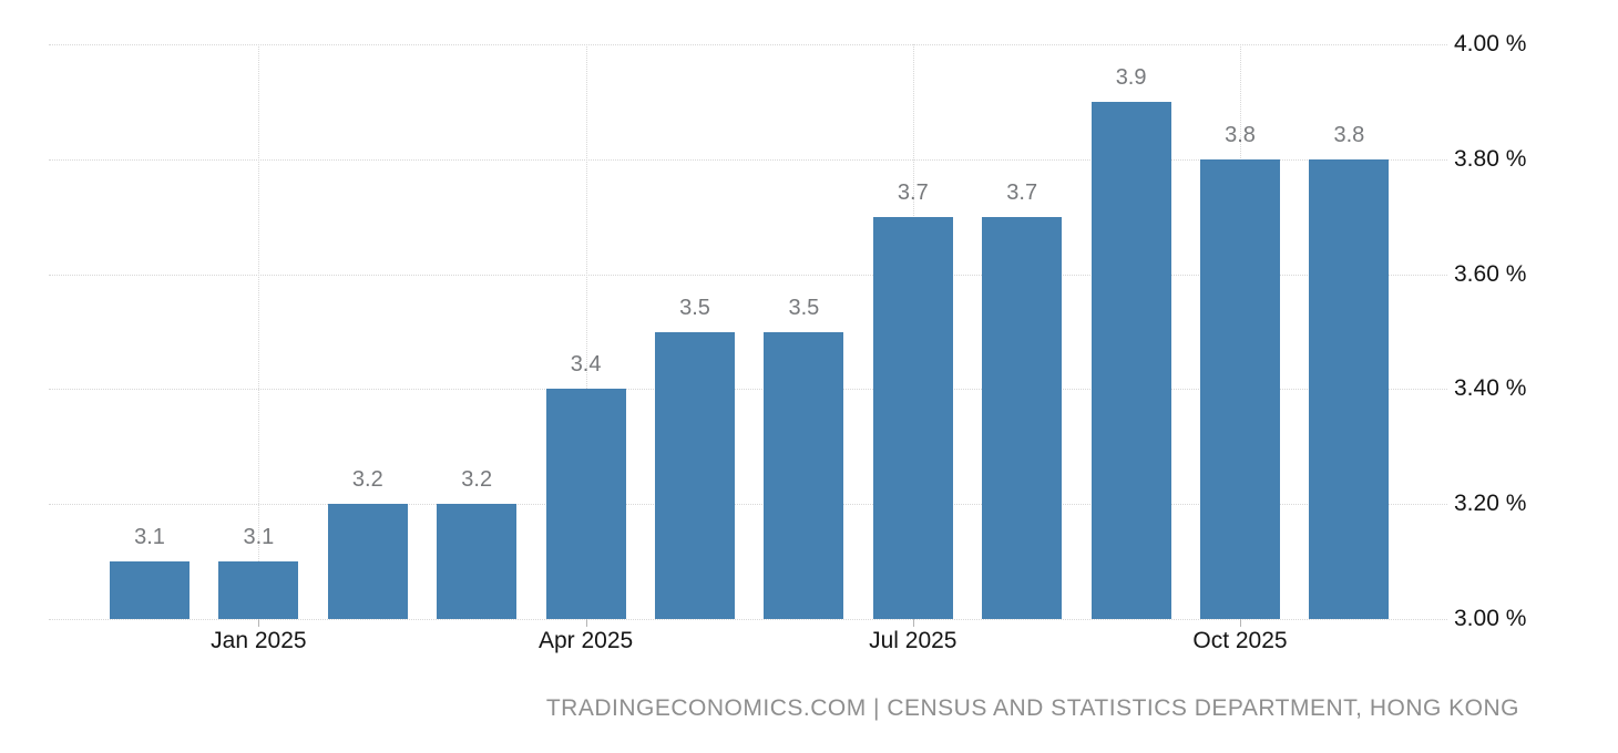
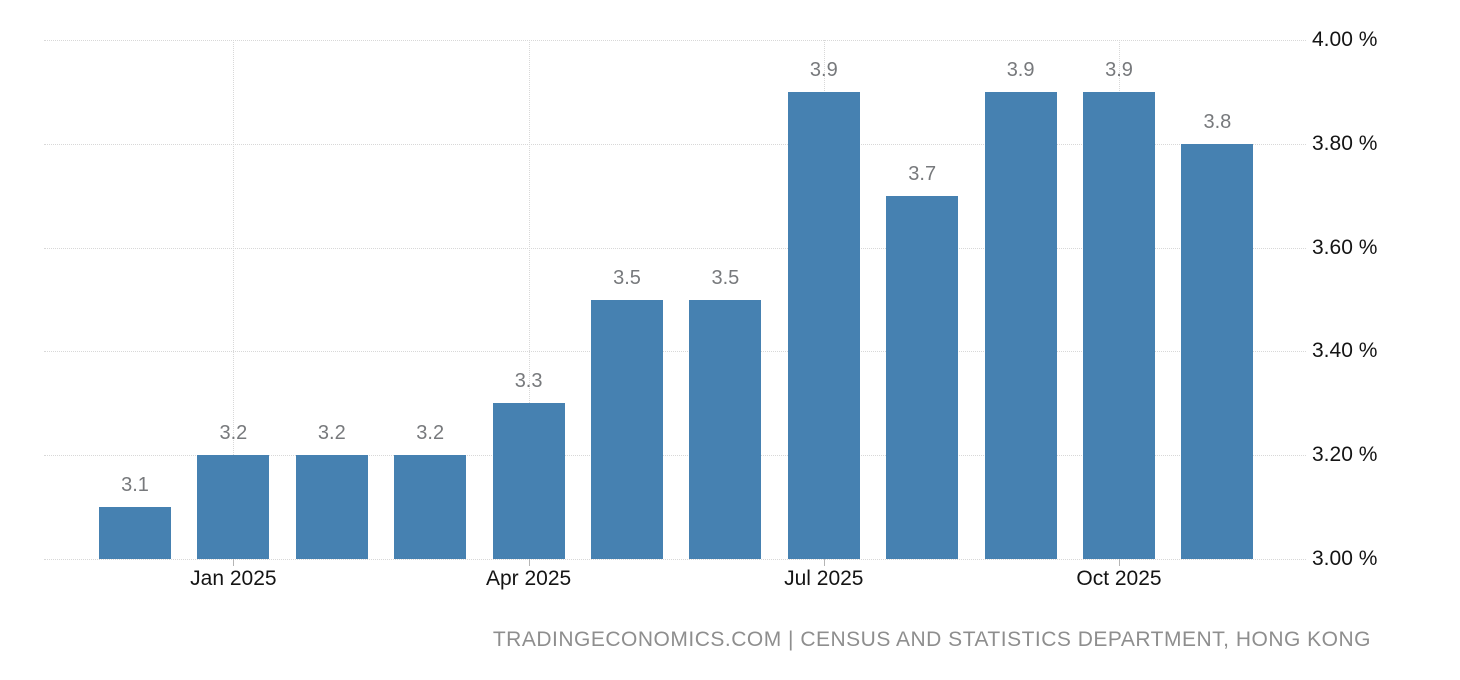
Jan 2025: 3.1 -> 3.2
Apr 2025: 3.4 -> 3.3
Jul 2025: 3.7 -> 3.9
Oct 2025: 3.8 -> 3.9
